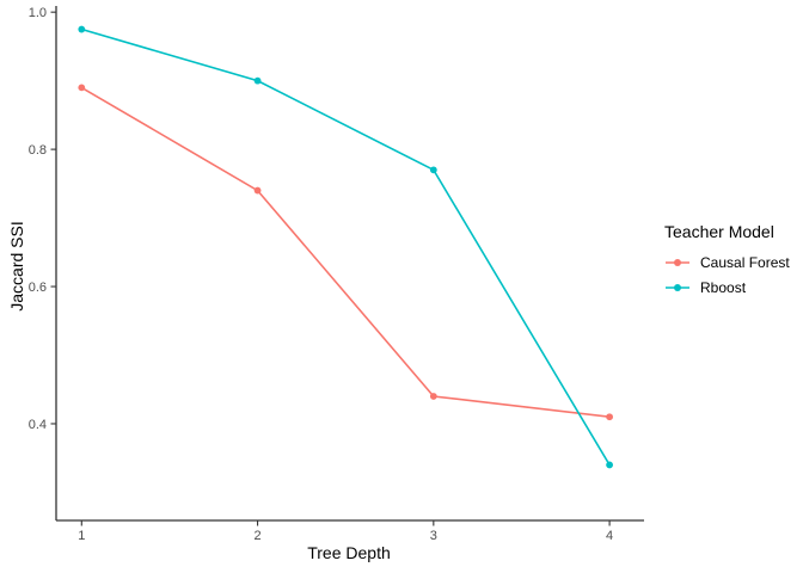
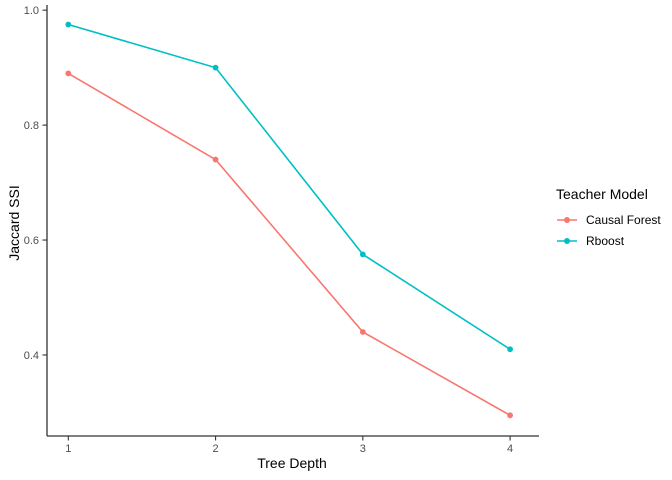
Rboost/3: 0.77 -> 0.57
Causal Forest/4: 0.41 -> 0.29
Rboost/4: 0.34 -> 0.41
